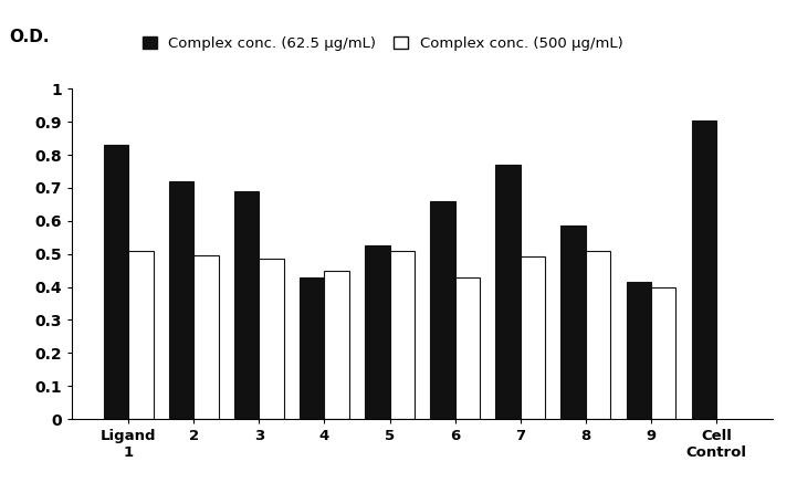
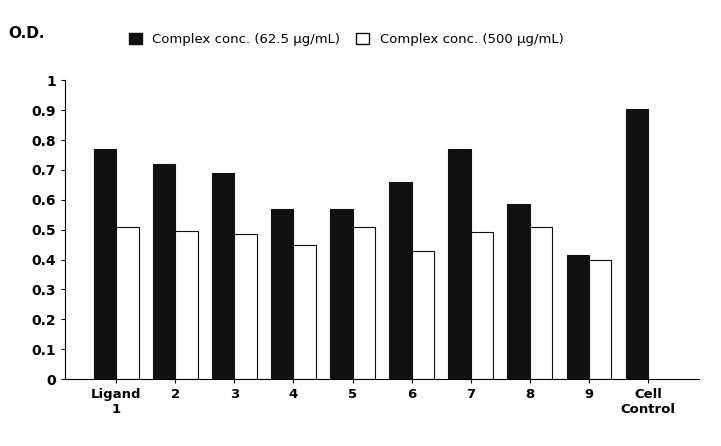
Complex conc. (62.5 μg/mL)/Ligand 1: 0.830 -> 0.770
Complex conc. (62.5 μg/mL)/4: 0.430 -> 0.570
Complex conc. (62.5 μg/mL)/5: 0.525 -> 0.570
